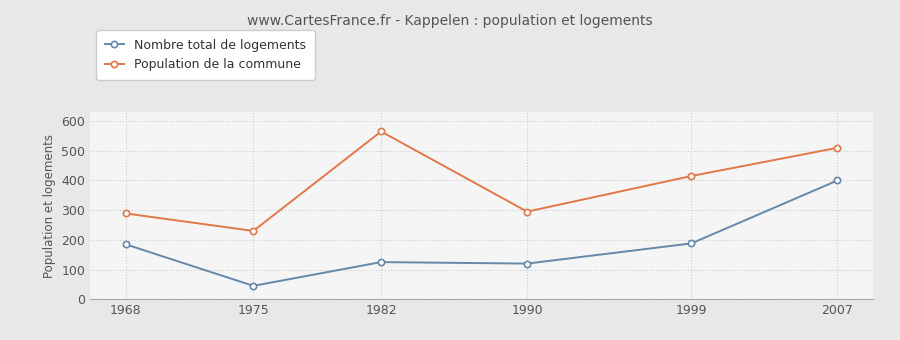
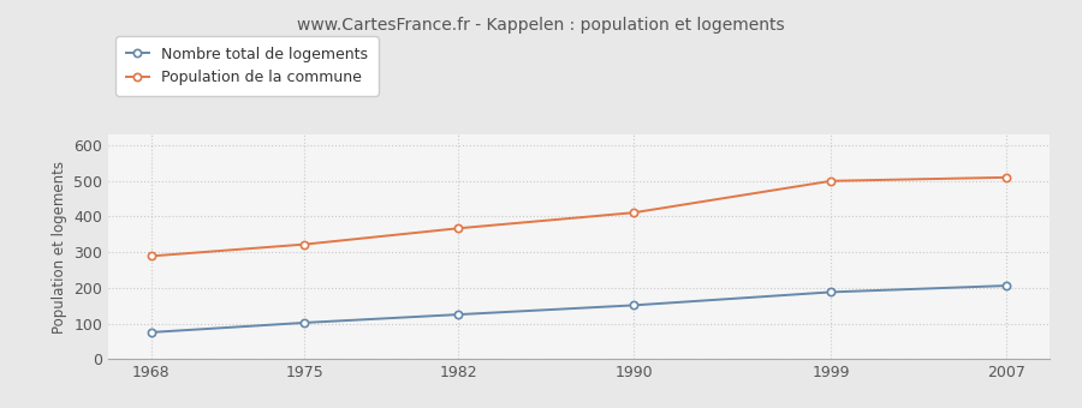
Nombre total de logements/1968: 185 -> 75
Nombre total de logements/1975: 45 -> 102
Population de la commune/1975: 230 -> 322
Population de la commune/1982: 565 -> 367
Nombre total de logements/1990: 120 -> 151
Population de la commune/1990: 295 -> 411
Population de la commune/1999: 415 -> 500
Nombre total de logements/2007: 400 -> 206
